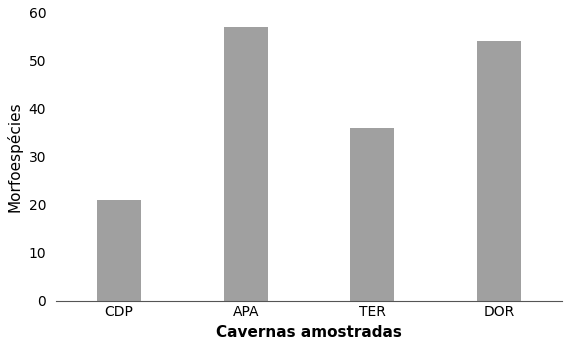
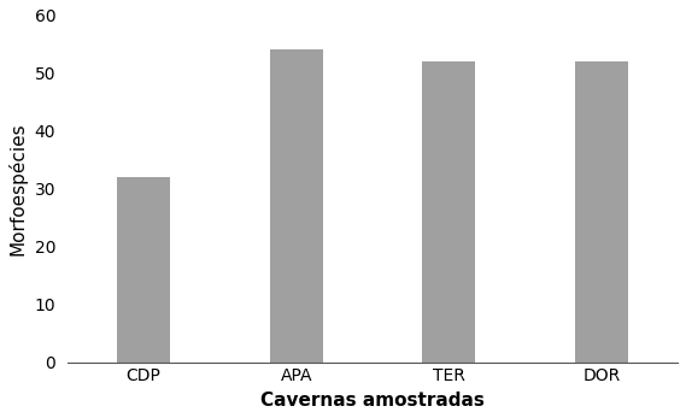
CDP: 21 -> 32
APA: 57 -> 54
TER: 36 -> 52
DOR: 54 -> 52
